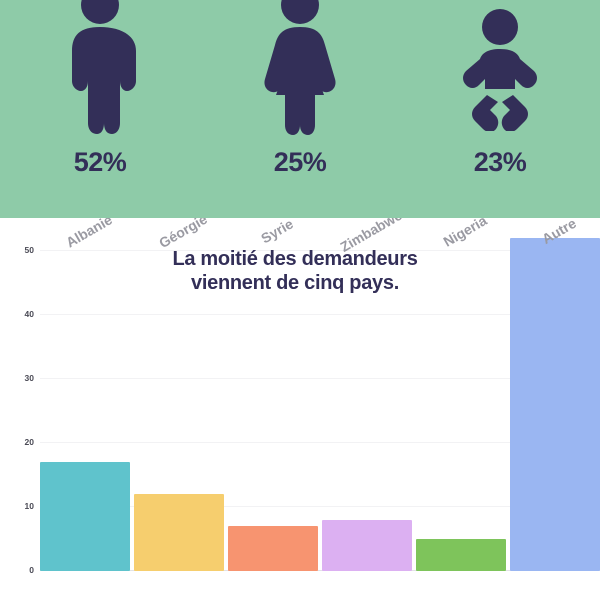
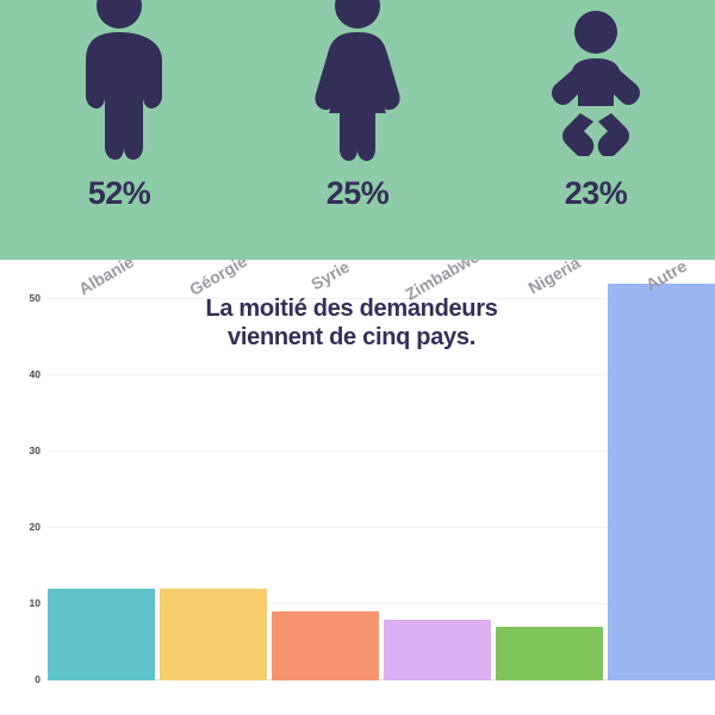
Albanie: 17 -> 12
Syrie: 7 -> 9
Nigeria: 5 -> 7
